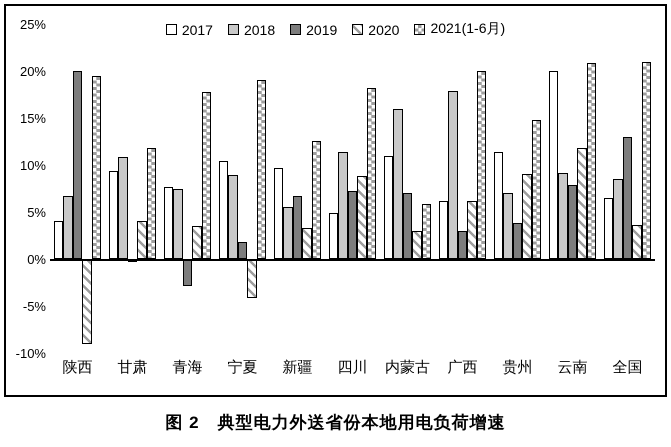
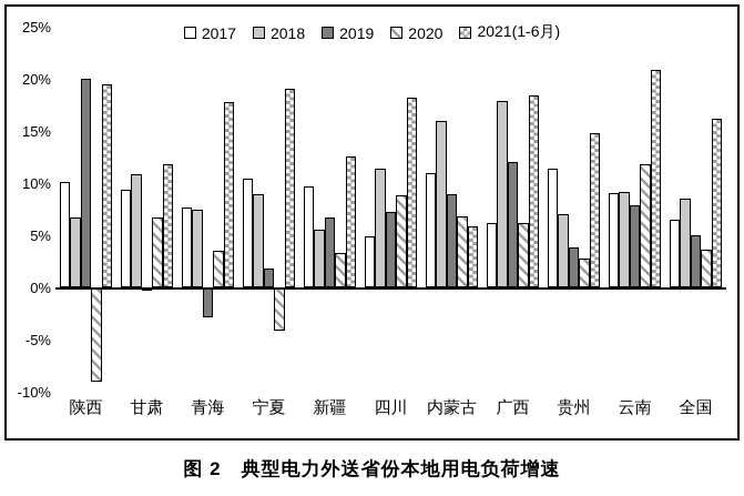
2017/陕西: 4% -> 10%
2020/甘肃: 4% -> 7%
2019/内蒙古: 7% -> 9%
2020/内蒙古: 3% -> 7%
2019/广西: 3% -> 12%
2021(1-6月)/广西: 20% -> 18%
2020/贵州: 9% -> 3%
2017/云南: 20% -> 9%
2019/全国: 13% -> 5%
2021(1-6月)/全国: 21% -> 16%
